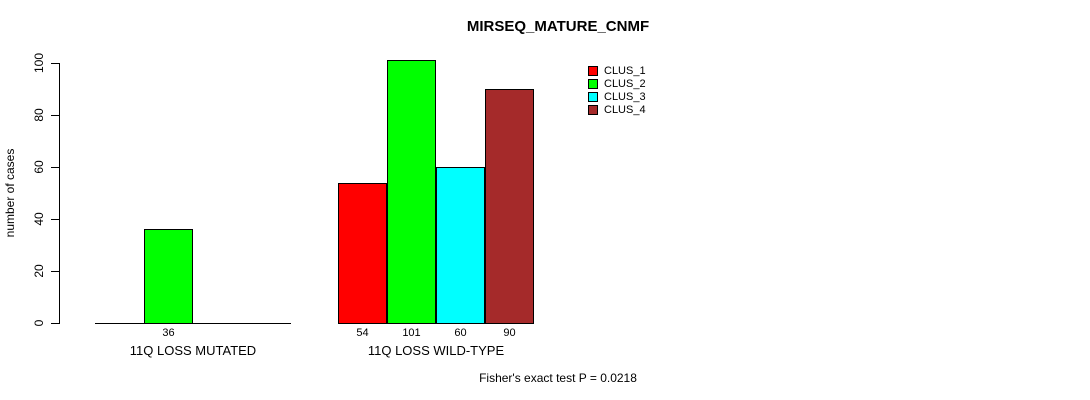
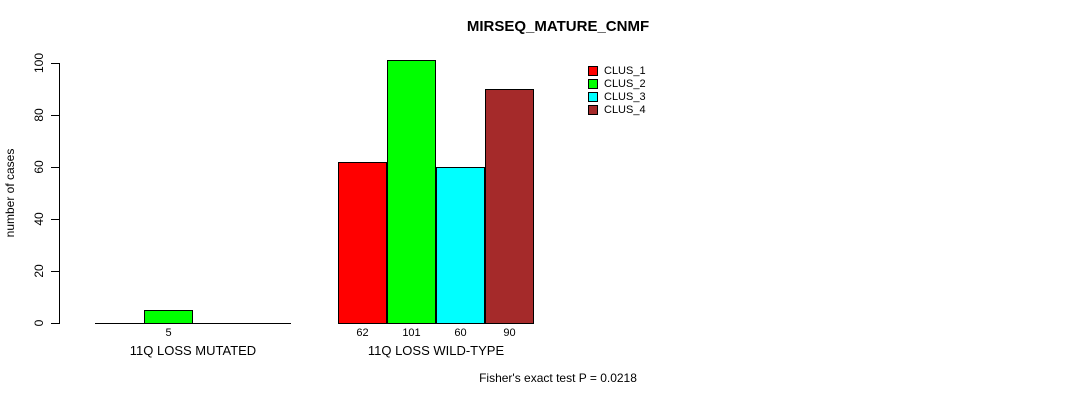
CLUS_2/11Q LOSS MUTATED: 36 -> 5
CLUS_1/11Q LOSS WILD-TYPE: 54 -> 62
